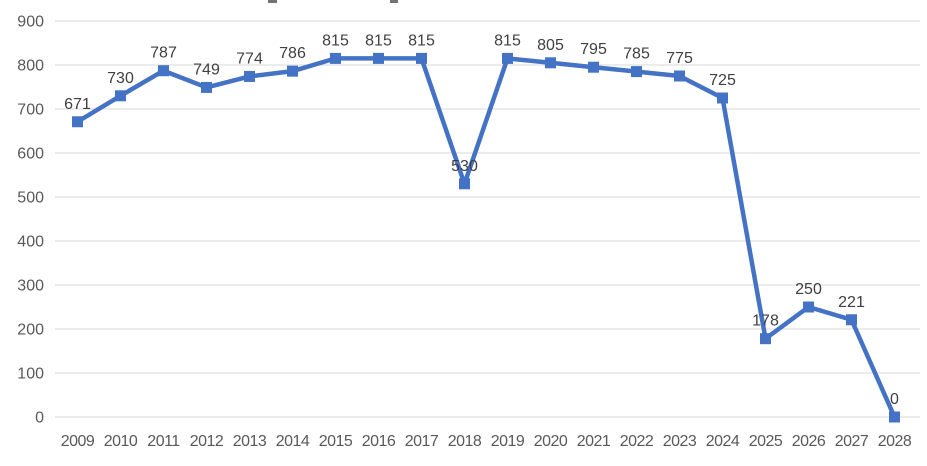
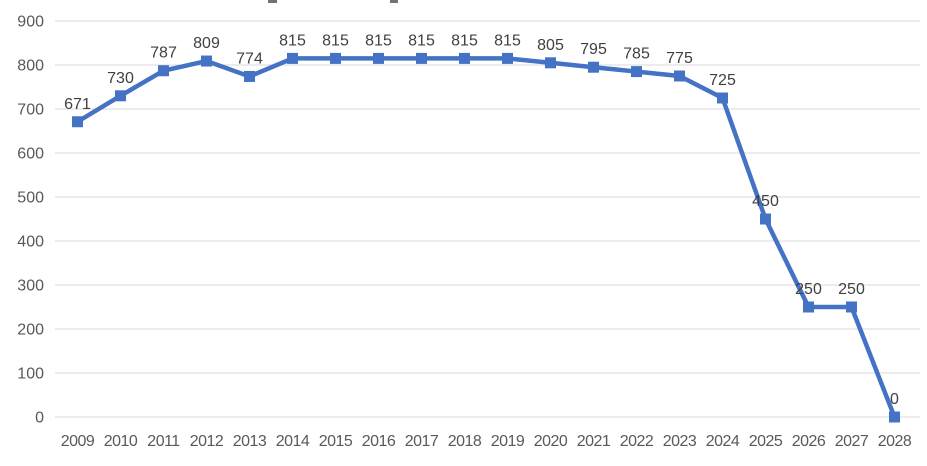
2012: 749 -> 809
2014: 786 -> 815
2018: 530 -> 815
2025: 178 -> 450
2027: 221 -> 250
